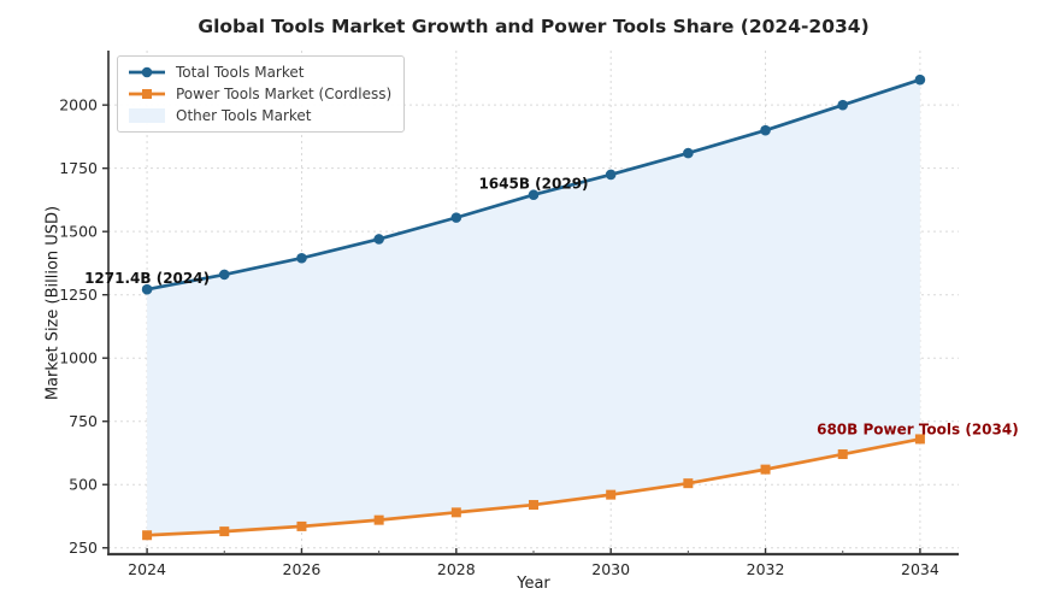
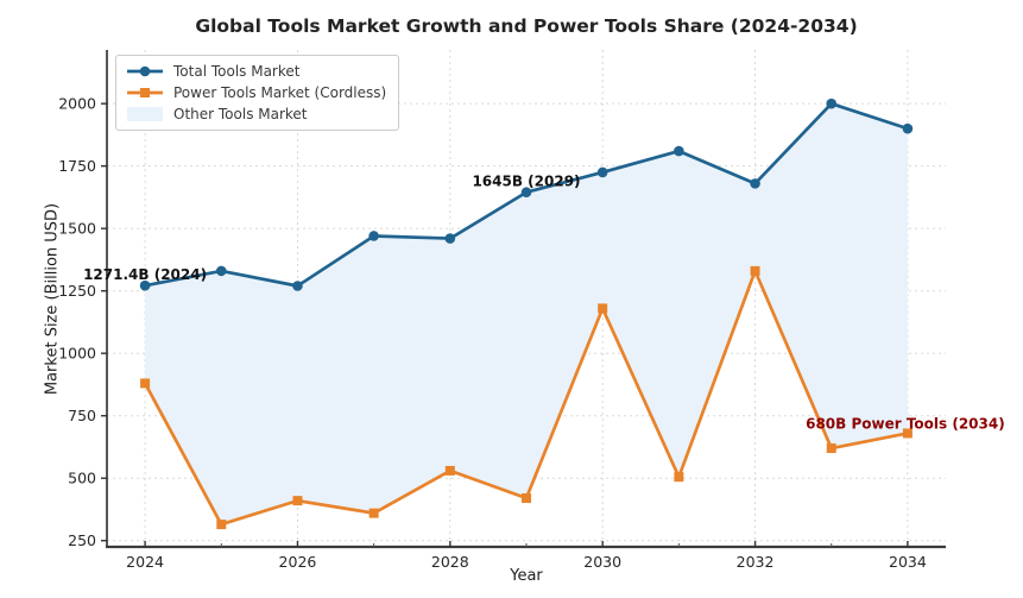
Power Tools Market (Cordless)/2024: 300 -> 880
Total Tools Market/2026: 1400 -> 1270
Power Tools Market (Cordless)/2026: 340 -> 410
Total Tools Market/2028: 1560 -> 1460
Power Tools Market (Cordless)/2028: 390 -> 530
Power Tools Market (Cordless)/2030: 460 -> 1180
Total Tools Market/2032: 1900 -> 1680
Power Tools Market (Cordless)/2032: 560 -> 1330
Total Tools Market/2034: 2100 -> 1900
